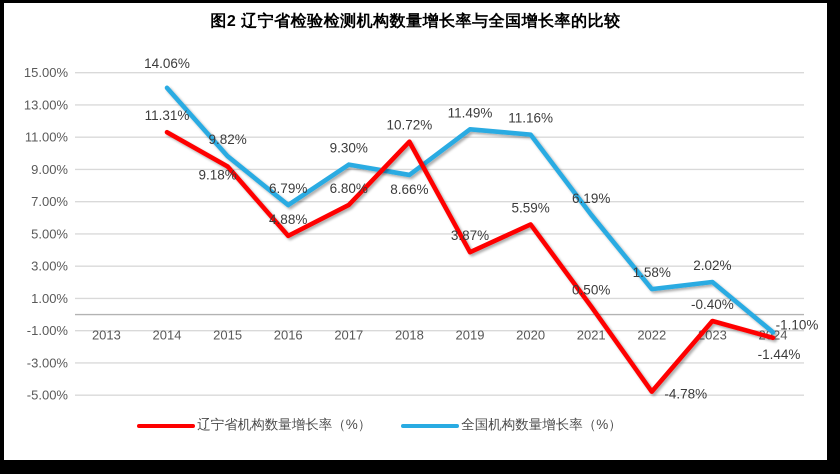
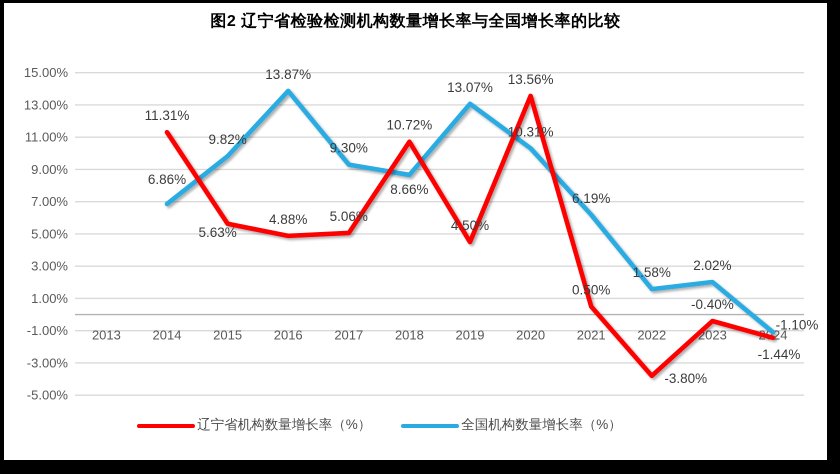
全国机构数量增长率（%）/2014: 14.06% -> 6.86%
辽宁省机构数量增长率（%）/2015: 9.18% -> 5.63%
全国机构数量增长率（%）/2016: 6.79% -> 13.87%
辽宁省机构数量增长率（%）/2017: 6.80% -> 5.06%
辽宁省机构数量增长率（%）/2019: 3.87% -> 4.50%
全国机构数量增长率（%）/2019: 11.49% -> 13.07%
辽宁省机构数量增长率（%）/2020: 5.59% -> 13.56%
全国机构数量增长率（%）/2020: 11.16% -> 10.31%
辽宁省机构数量增长率（%）/2022: -4.78% -> -3.80%
